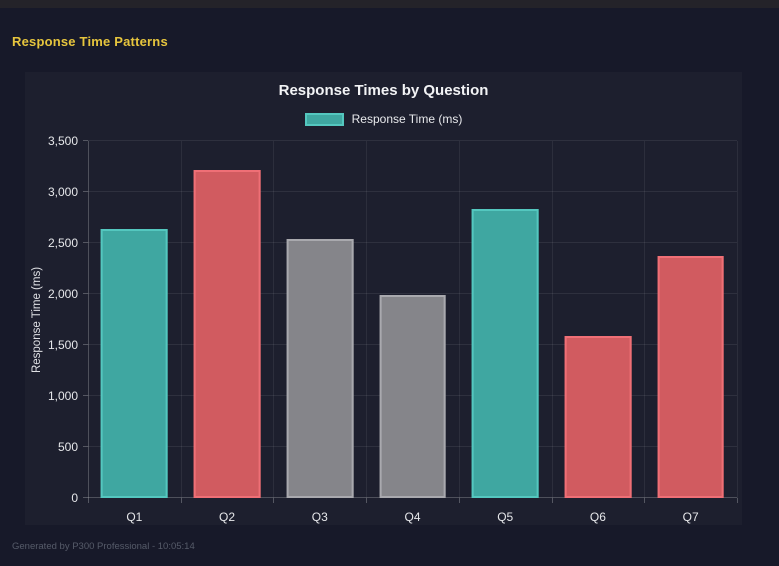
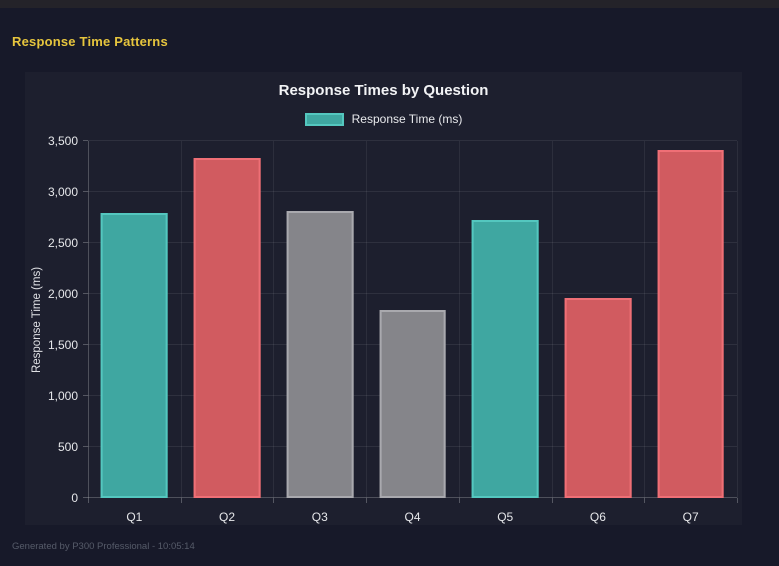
Q1: 2640 -> 2800
Q2: 3220 -> 3330
Q3: 2540 -> 2810
Q4: 1990 -> 1840
Q5: 2830 -> 2720
Q6: 1590 -> 1960
Q7: 2370 -> 3410
